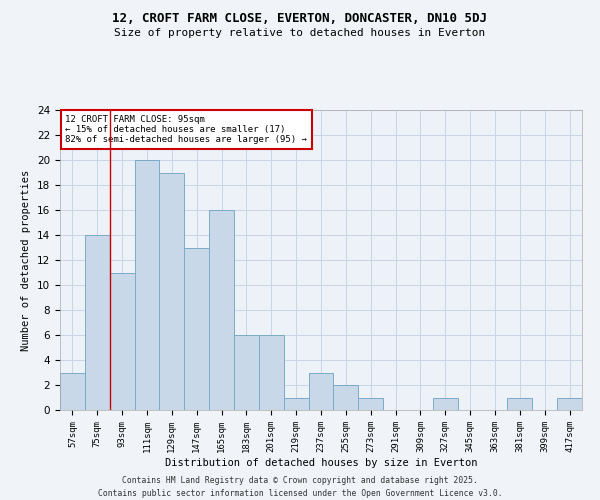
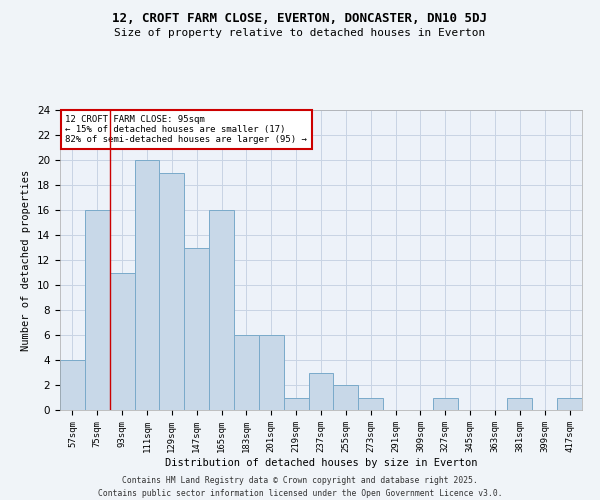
57sqm: 3 -> 4
75sqm: 14 -> 16
